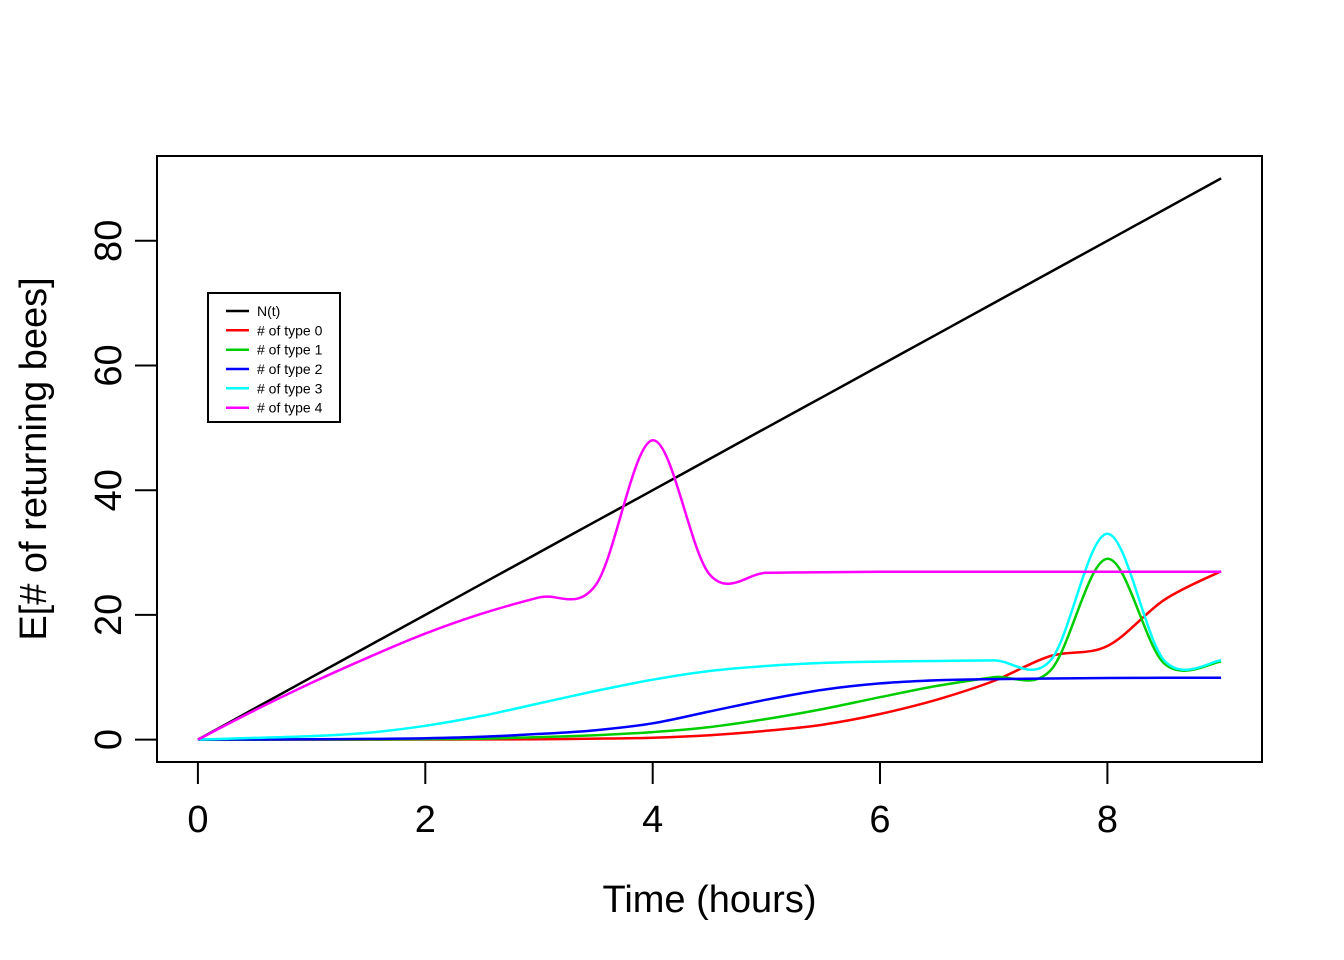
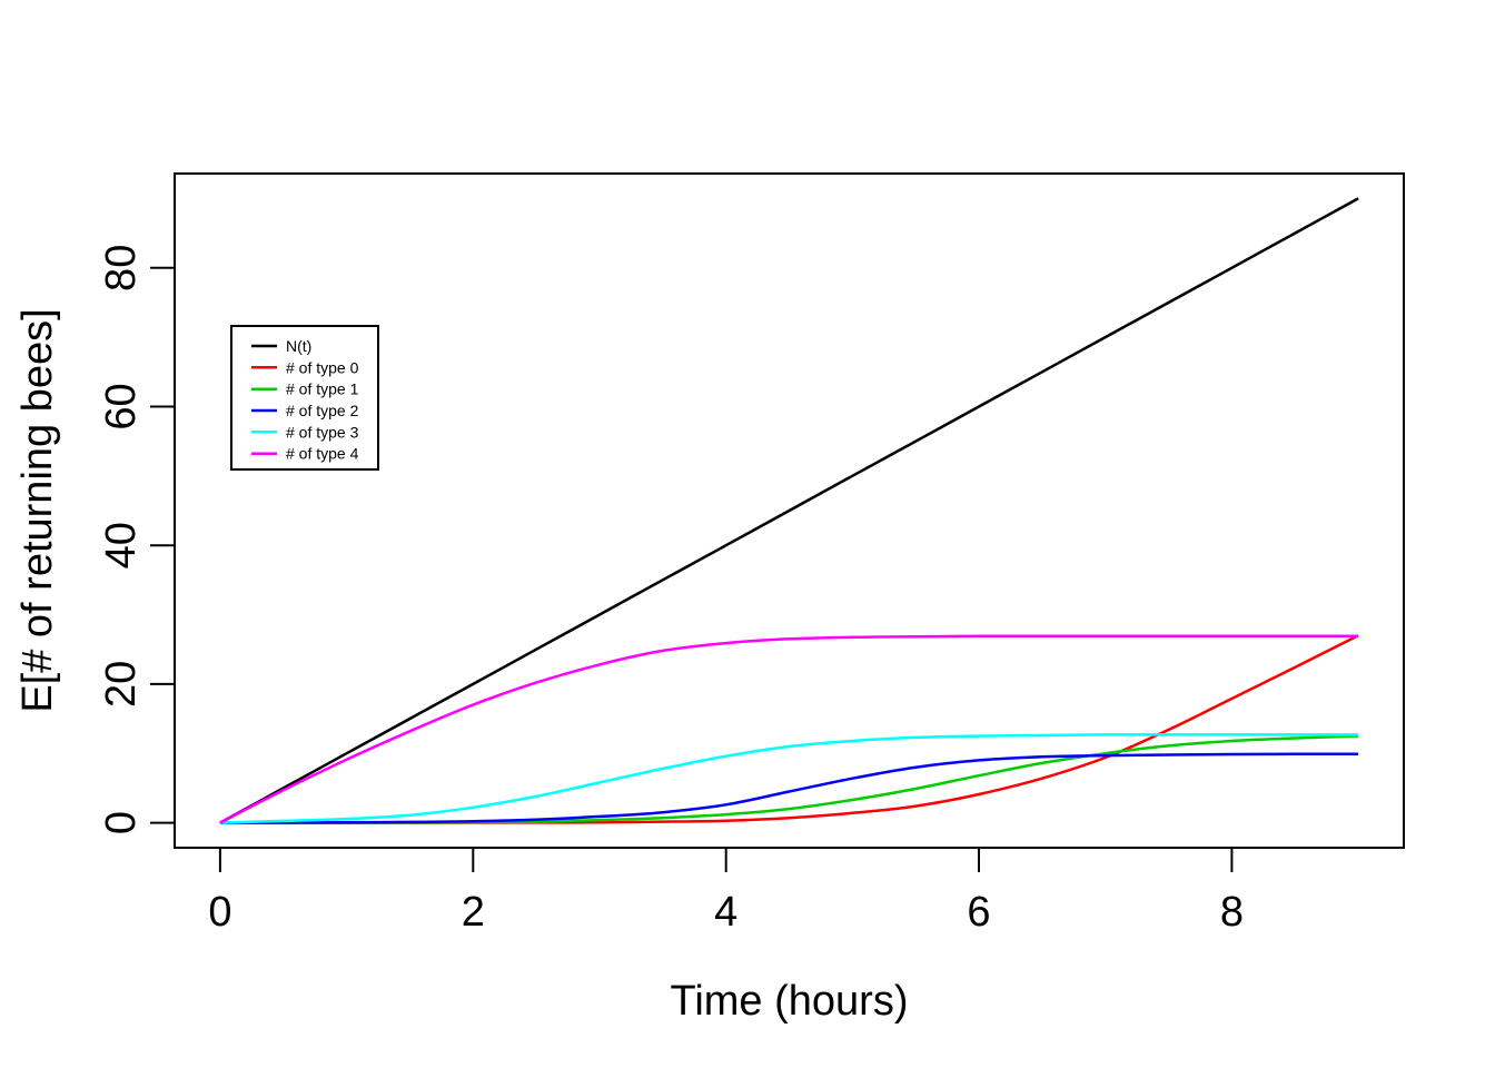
# of type 4/4: 48 -> 26
# of type 0/8: 15 -> 18
# of type 1/8: 29 -> 12
# of type 3/8: 33 -> 13
